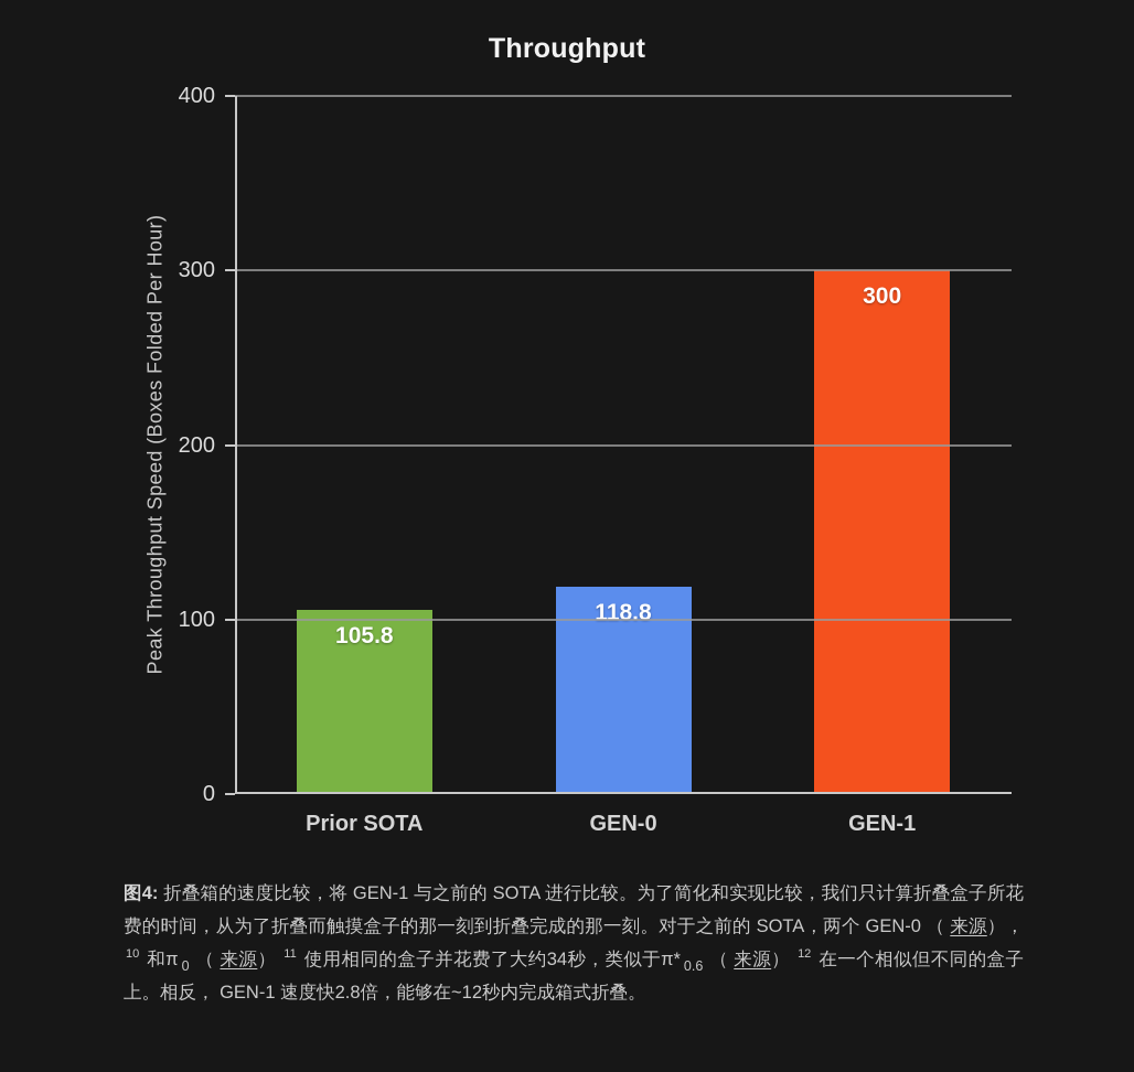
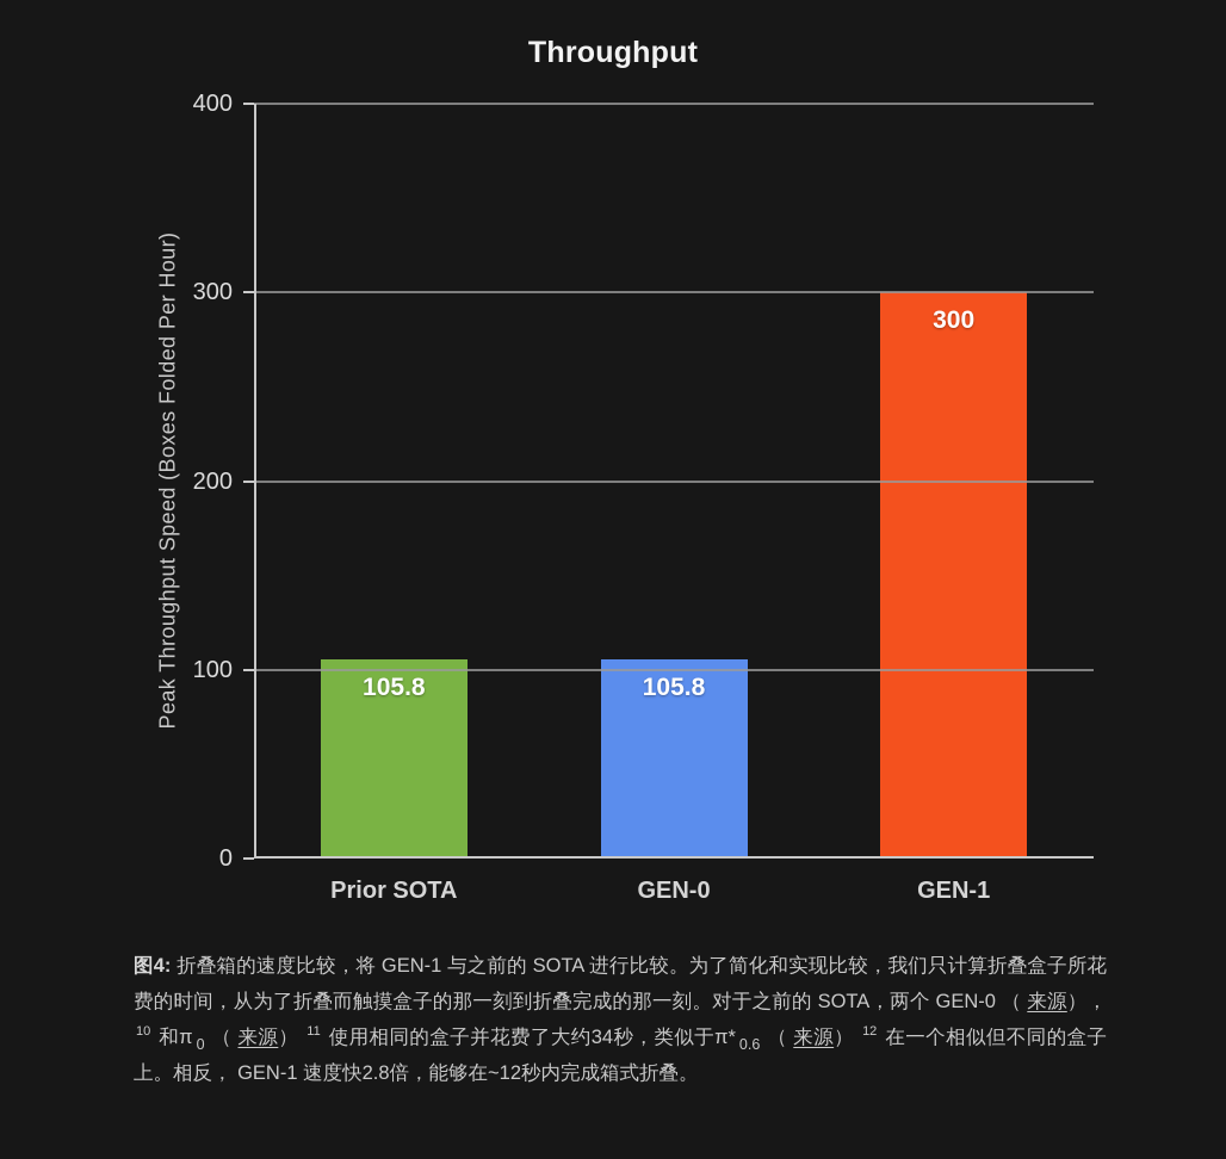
GEN-0: 118.8 -> 105.8
